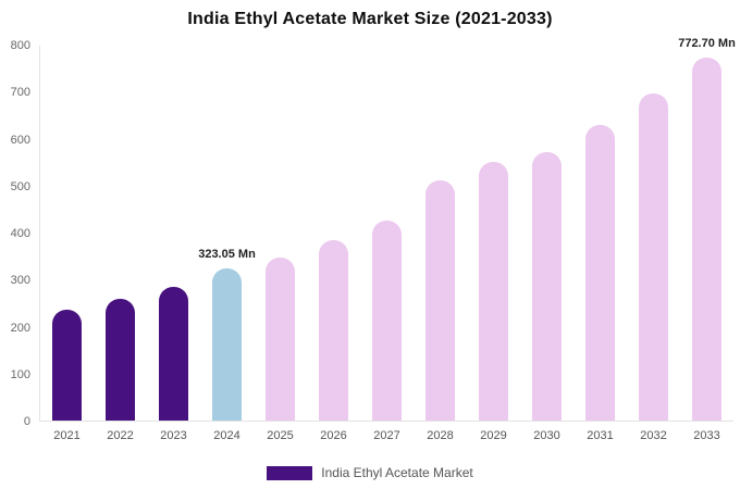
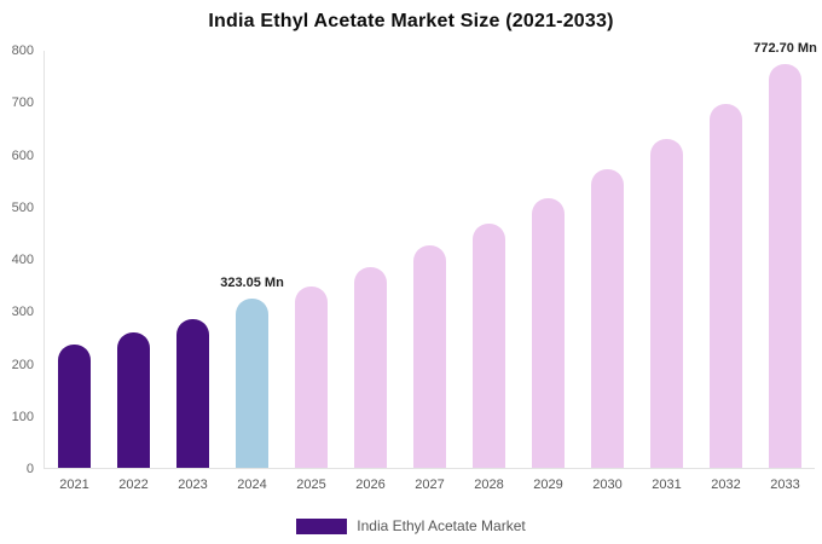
2028: 510 -> 470
2029: 550 -> 520
